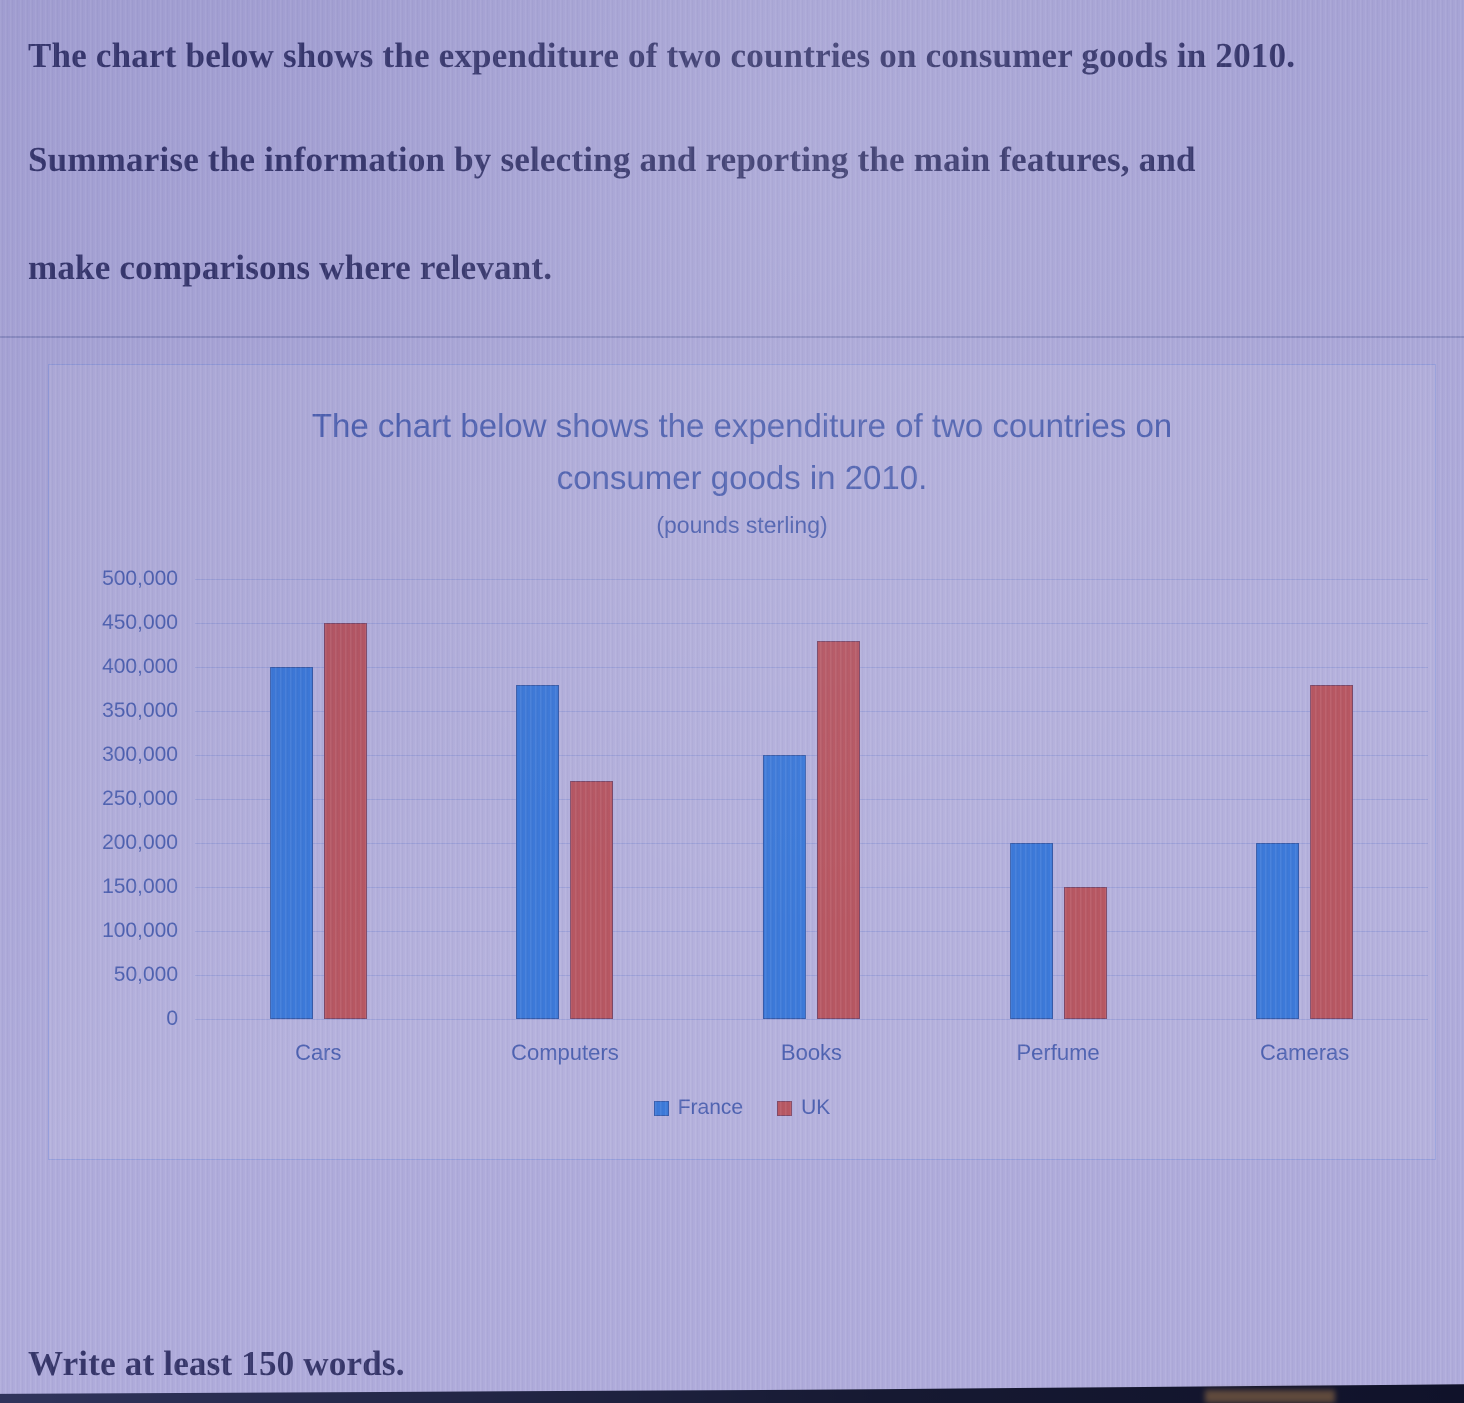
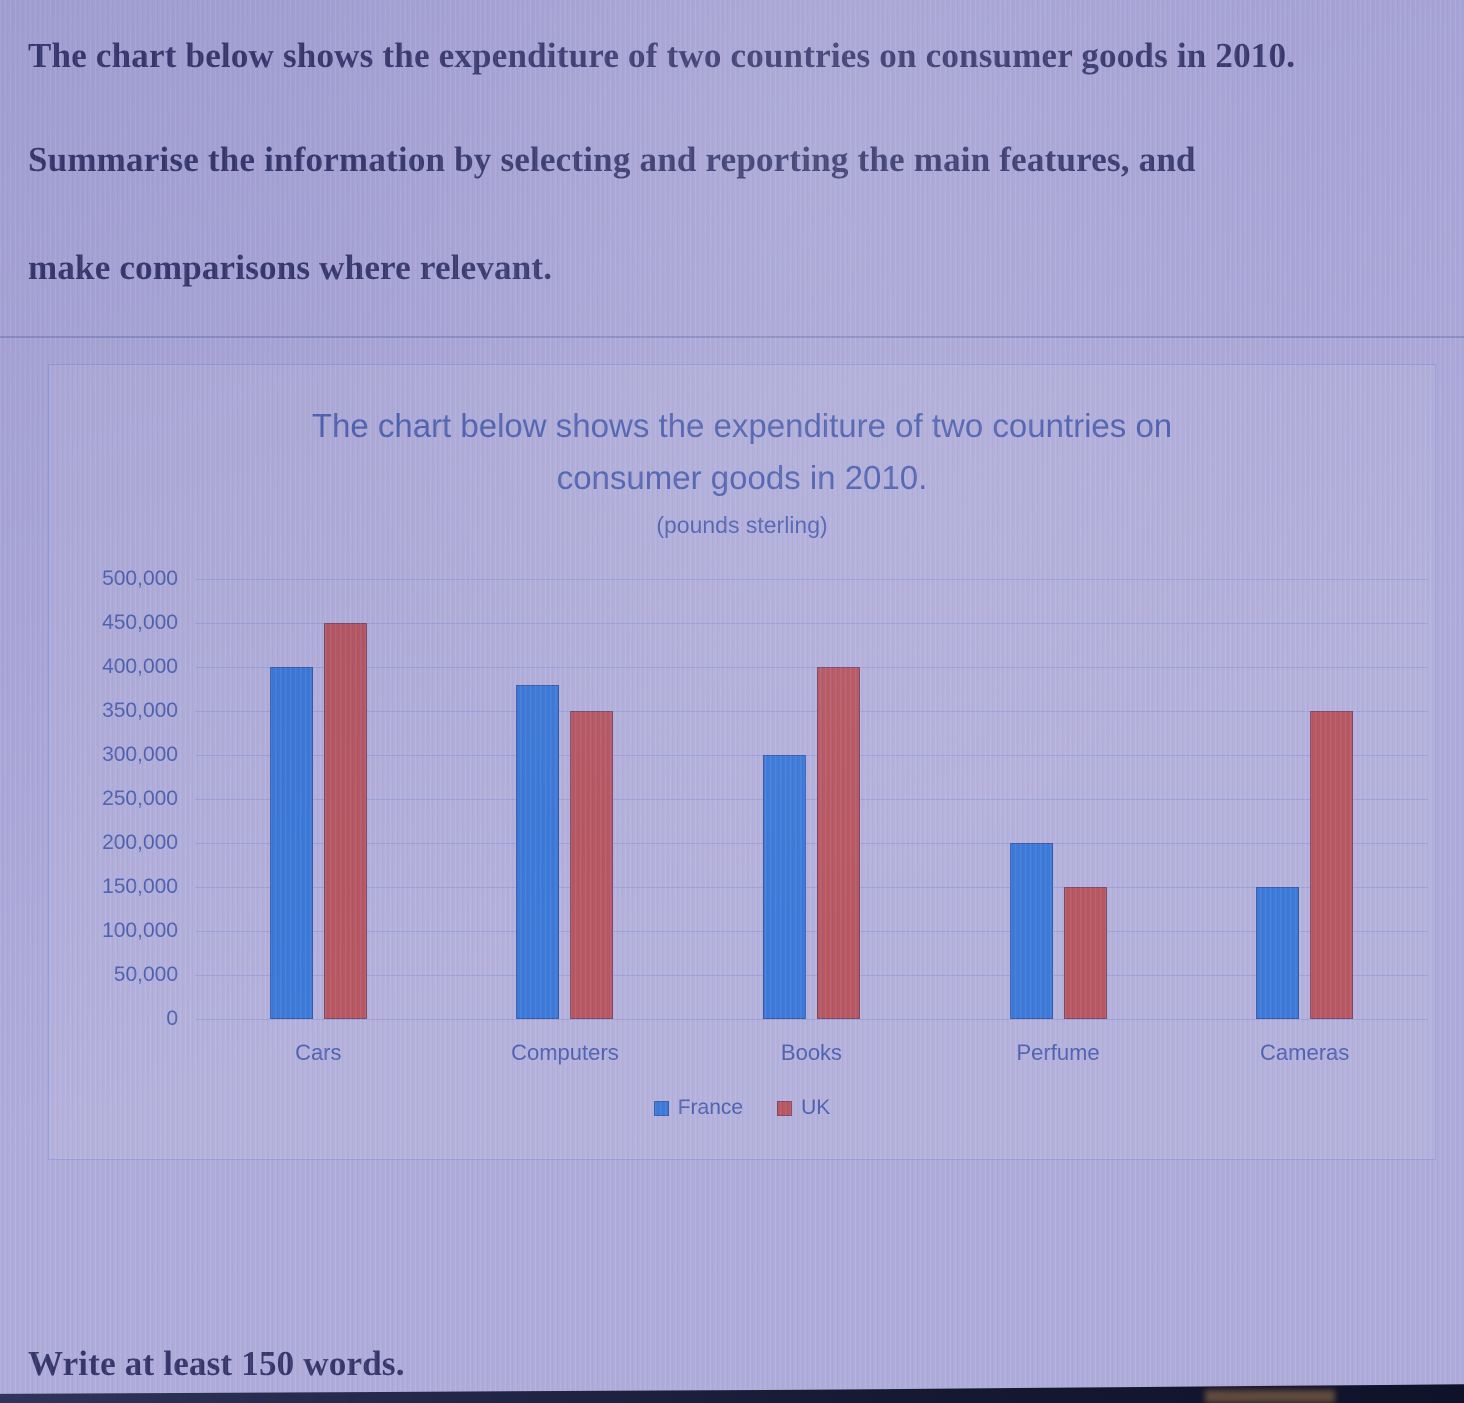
UK/Computers: 270000 -> 350000
UK/Books: 430000 -> 400000
France/Cameras: 200000 -> 150000
UK/Cameras: 380000 -> 350000
